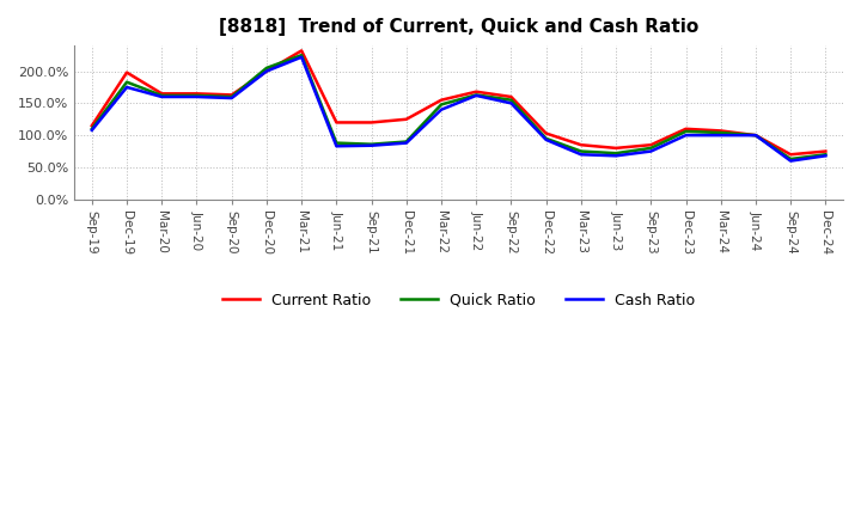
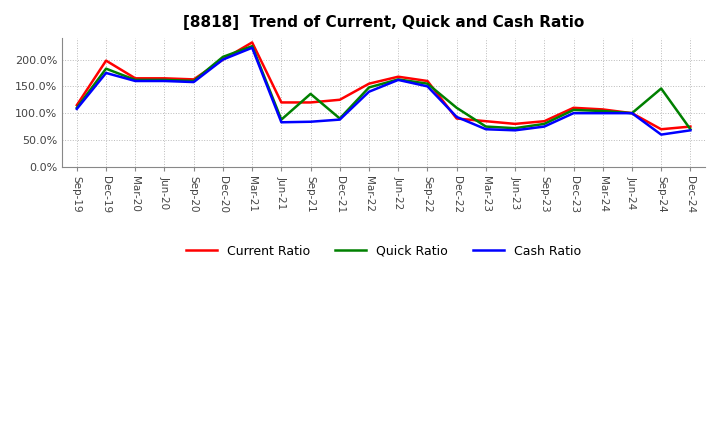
Quick Ratio/Sep-21: 86% -> 136%
Current Ratio/Dec-22: 103% -> 90%
Quick Ratio/Dec-22: 95% -> 110%
Quick Ratio/Sep-24: 63% -> 146%
